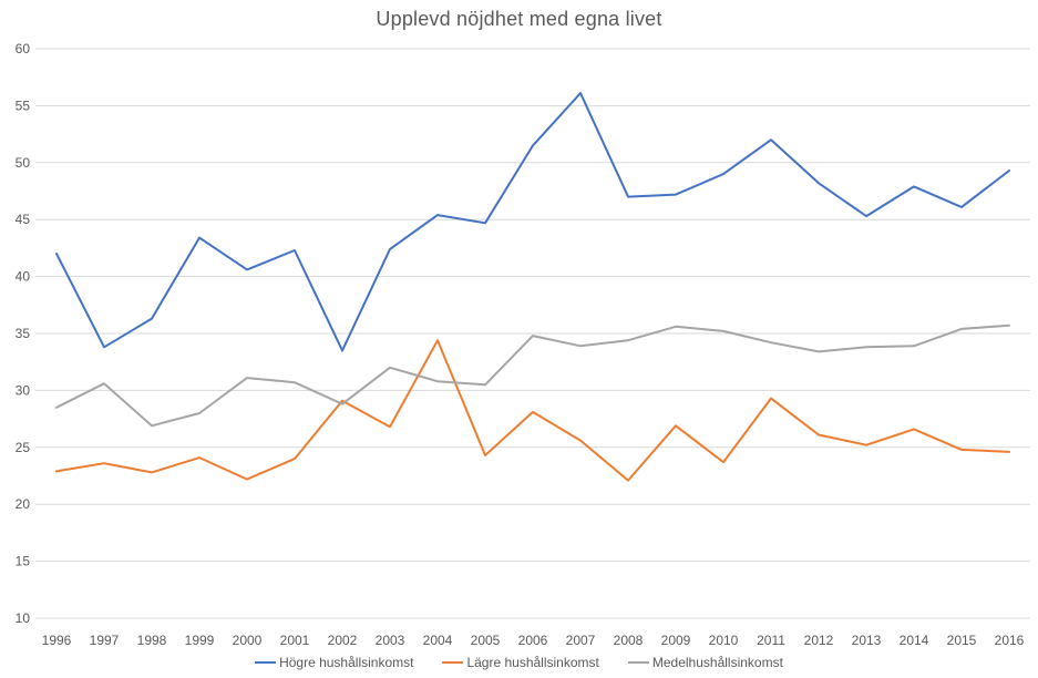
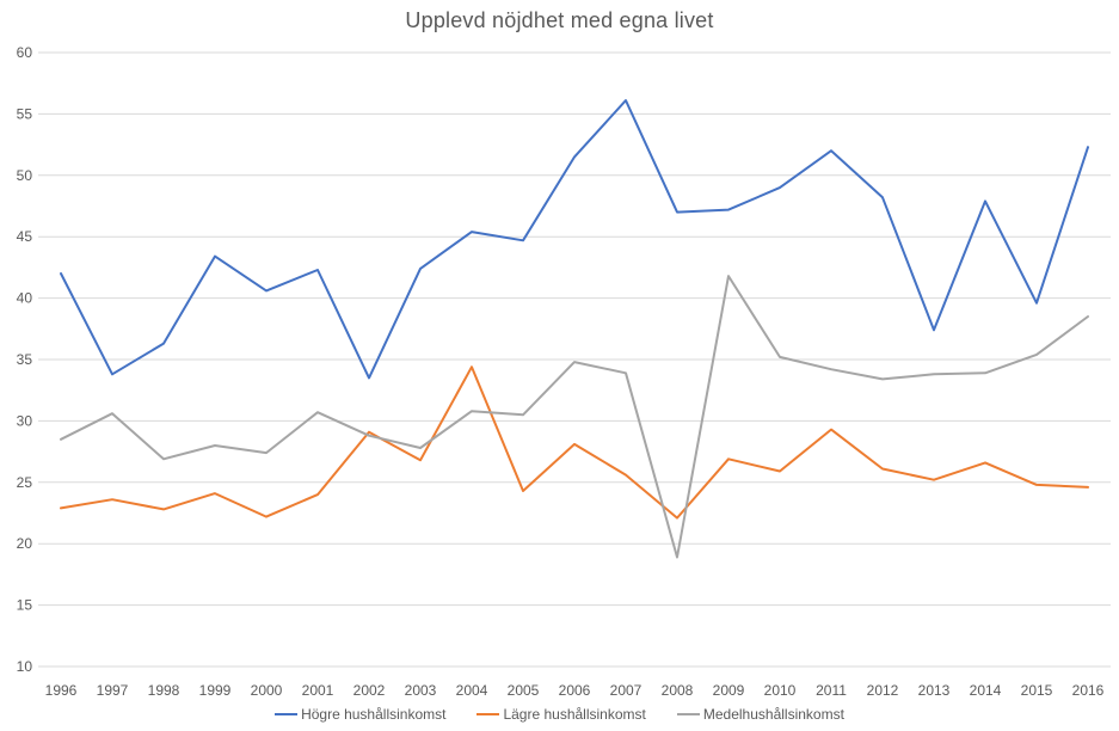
Medelhushållsinkomst/2000: 31.1 -> 27.4
Medelhushållsinkomst/2003: 32.0 -> 27.8
Medelhushållsinkomst/2008: 34.4 -> 18.9
Medelhushållsinkomst/2009: 35.6 -> 41.8
Lägre hushållsinkomst/2010: 23.7 -> 25.9
Högre hushållsinkomst/2013: 45.3 -> 37.4
Högre hushållsinkomst/2015: 46.1 -> 39.6
Högre hushållsinkomst/2016: 49.3 -> 52.3
Medelhushållsinkomst/2016: 35.7 -> 38.5
